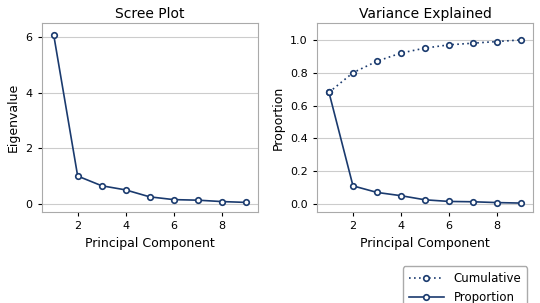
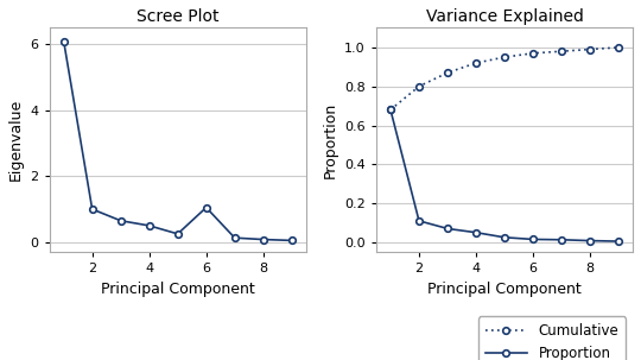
Scree Plot/6: 0.15 -> 1.05
